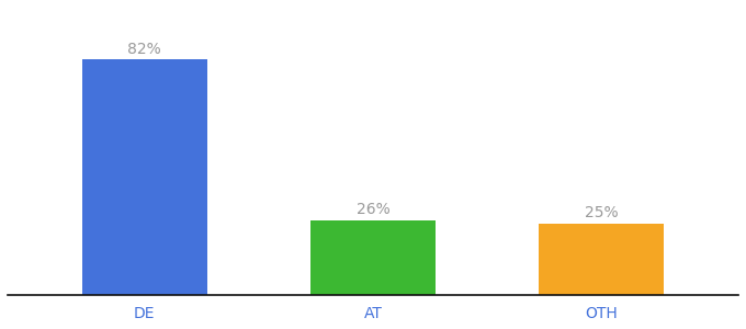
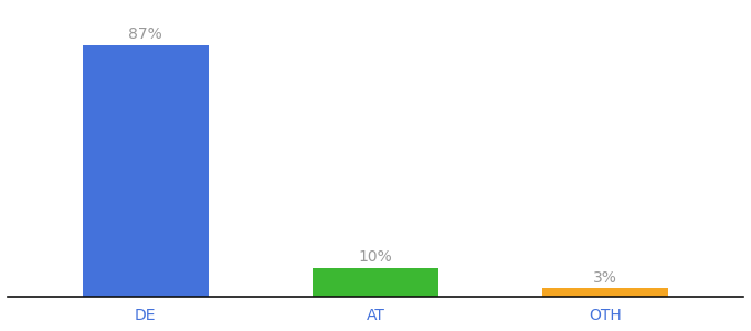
DE: 82% -> 87%
AT: 26% -> 10%
OTH: 25% -> 3%
